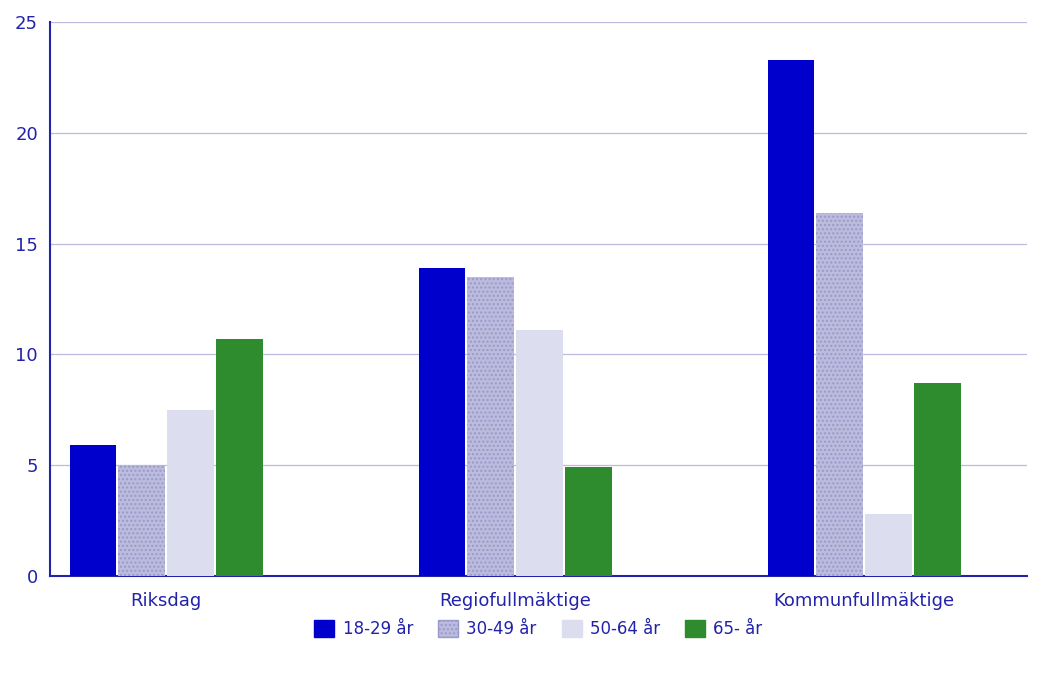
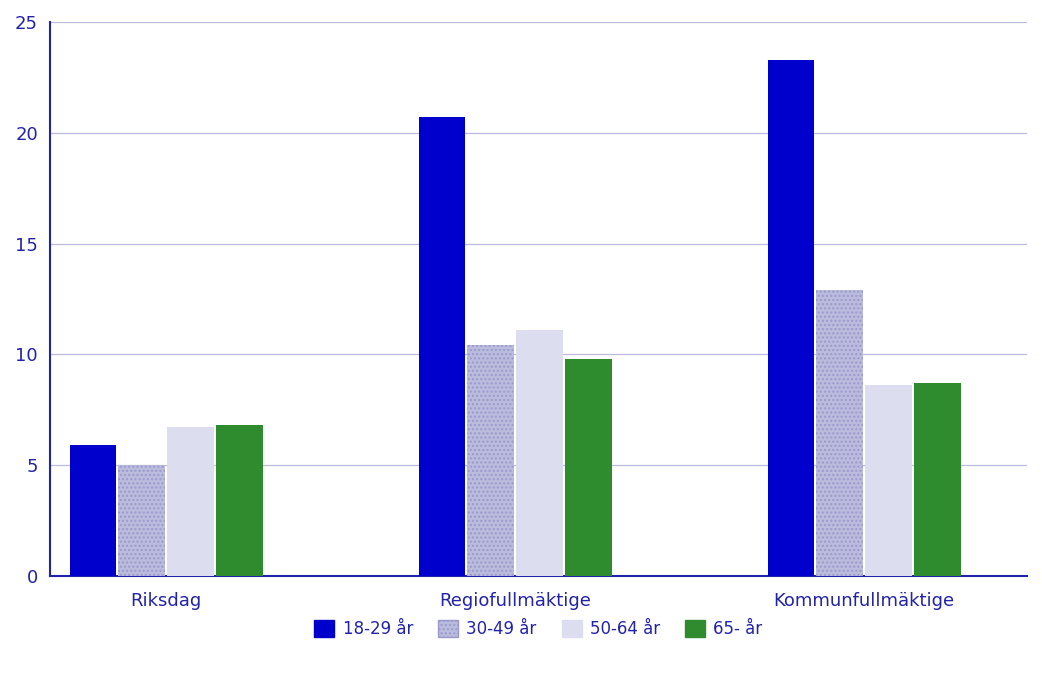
50-64 år/Riksdag: 7.5 -> 6.7
65- år/Riksdag: 10.7 -> 6.8
18-29 år/Regiofullmäktige: 13.9 -> 20.7
30-49 år/Regiofullmäktige: 13.5 -> 10.4
65- år/Regiofullmäktige: 4.9 -> 9.8
30-49 år/Kommunfullmäktige: 16.4 -> 12.9
50-64 år/Kommunfullmäktige: 2.8 -> 8.6
